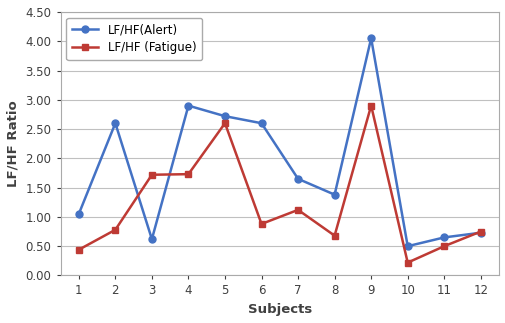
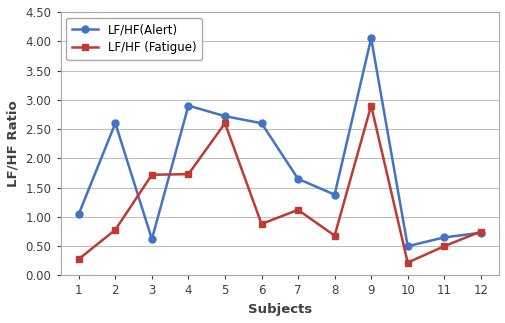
LF/HF (Fatigue)/1: 0.44 -> 0.28
